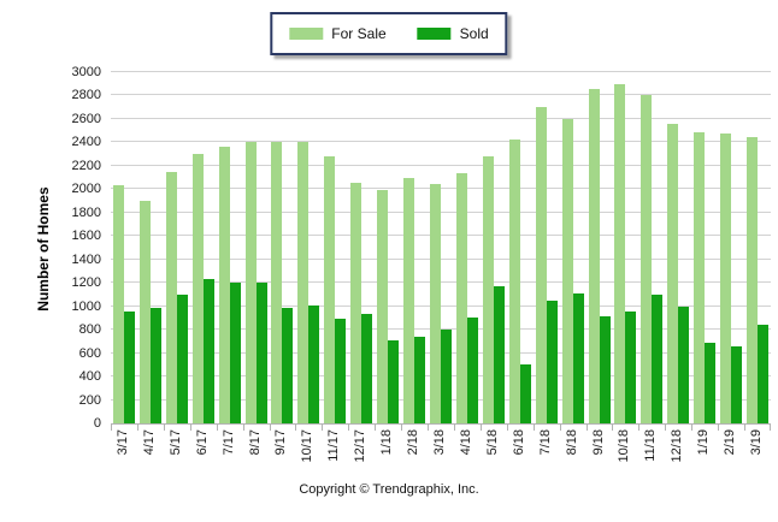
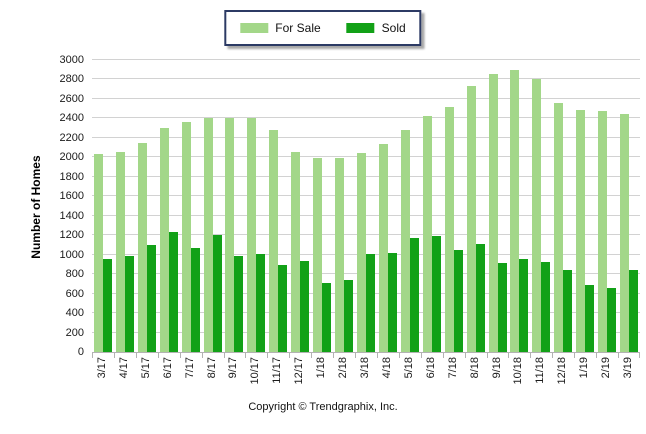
For Sale/4/17: 1900 -> 2100
Sold/7/17: 1200 -> 1100
For Sale/2/18: 2100 -> 2000
Sold/3/18: 800 -> 1000
Sold/4/18: 900 -> 1000
Sold/6/18: 500 -> 1200
For Sale/7/18: 2700 -> 2500
For Sale/8/18: 2600 -> 2700
Sold/11/18: 1100 -> 900
Sold/12/18: 1000 -> 800
